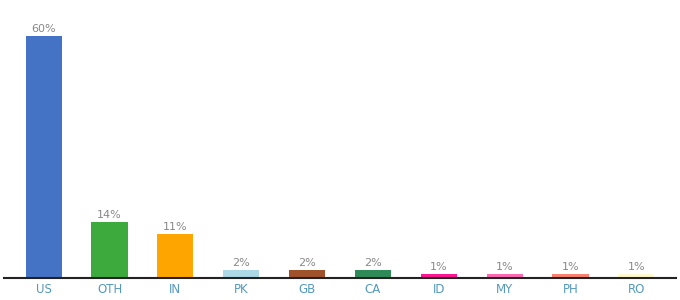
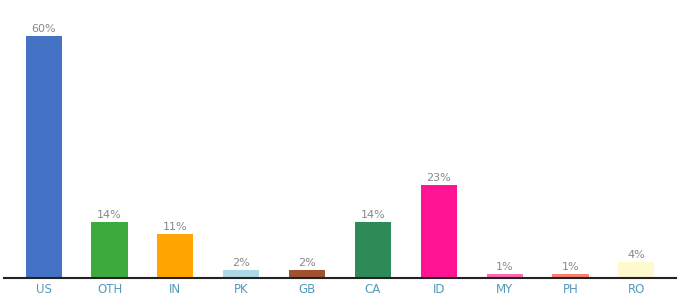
CA: 2% -> 14%
ID: 1% -> 23%
RO: 1% -> 4%
